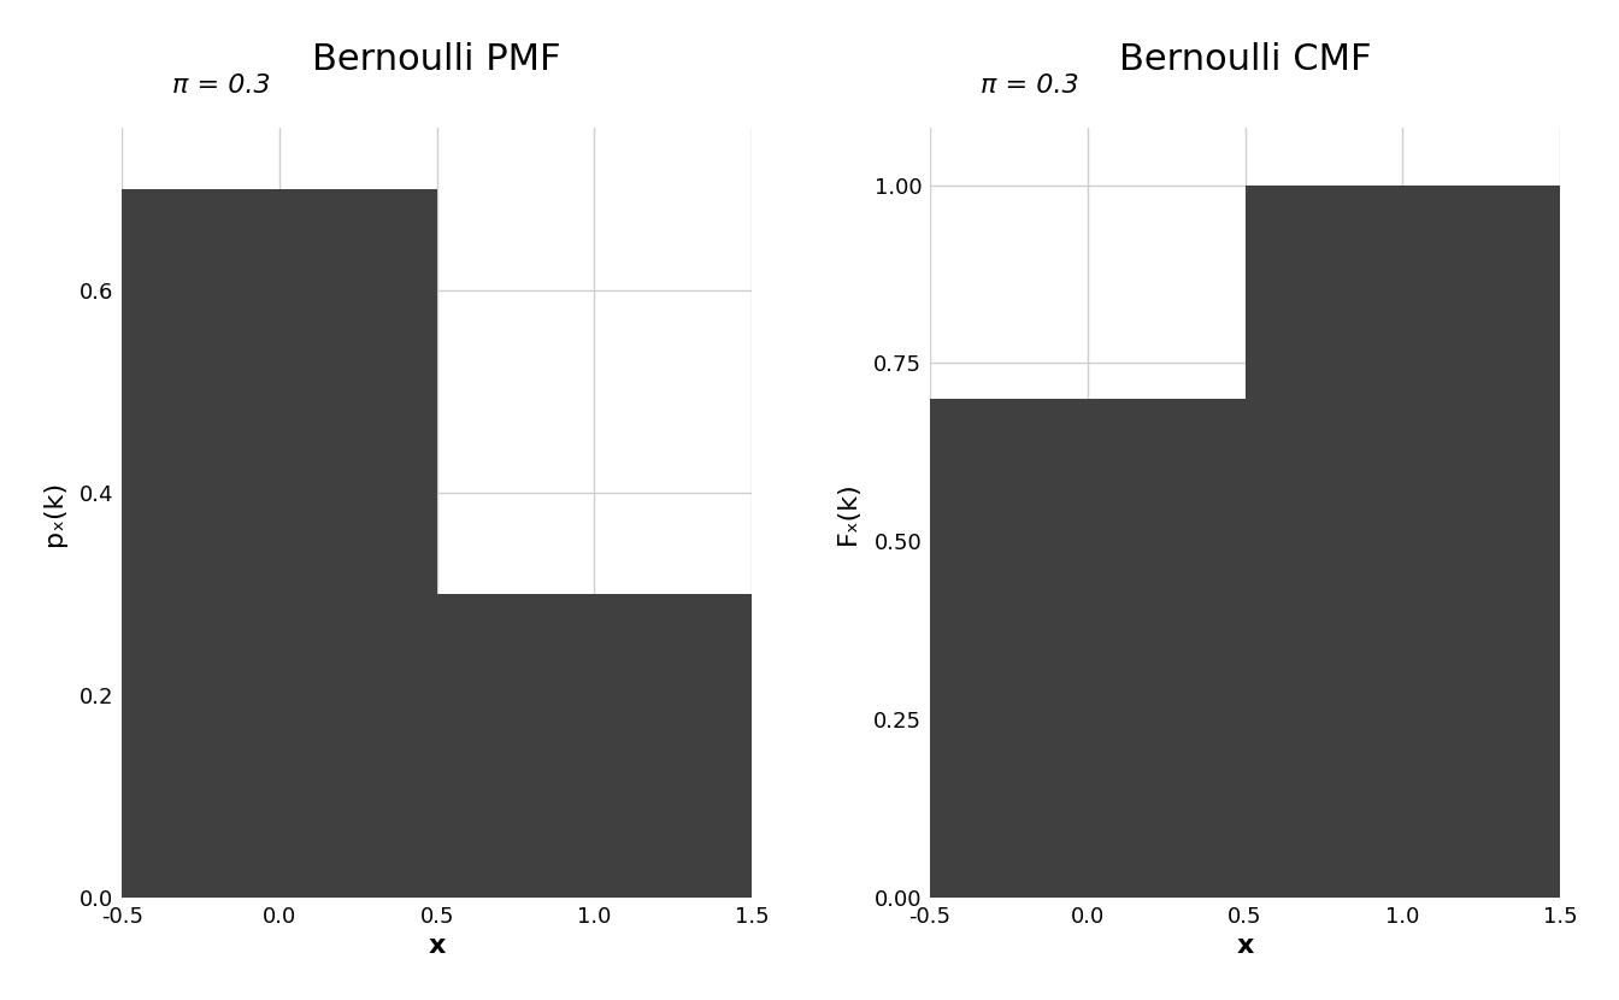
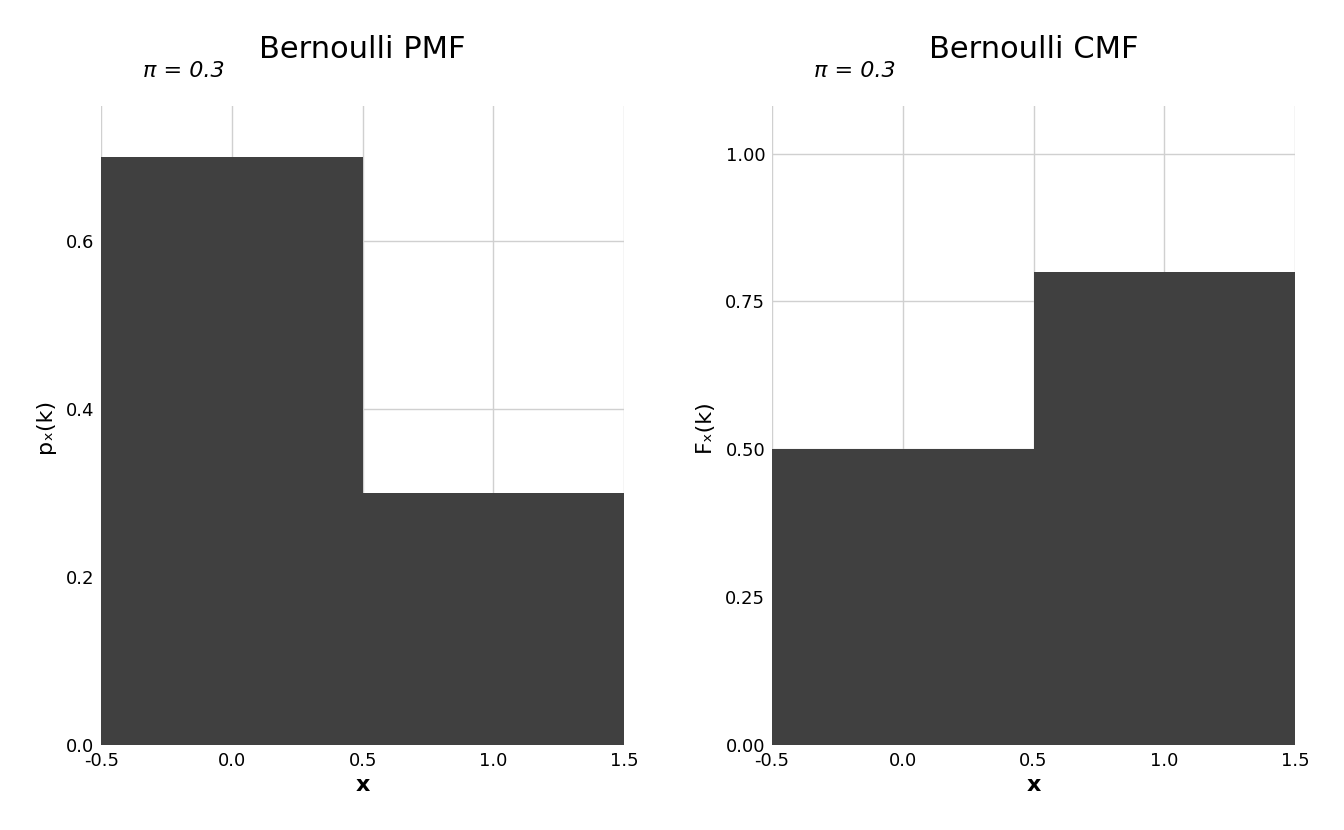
Bernoulli CMF/0.0: 0.7 -> 0.5
Bernoulli CMF/1.0: 1.0 -> 0.8
